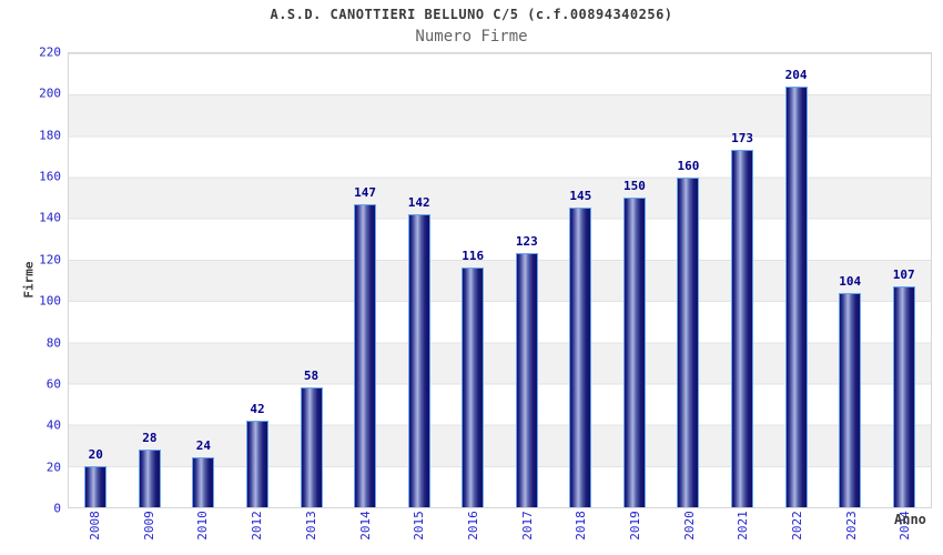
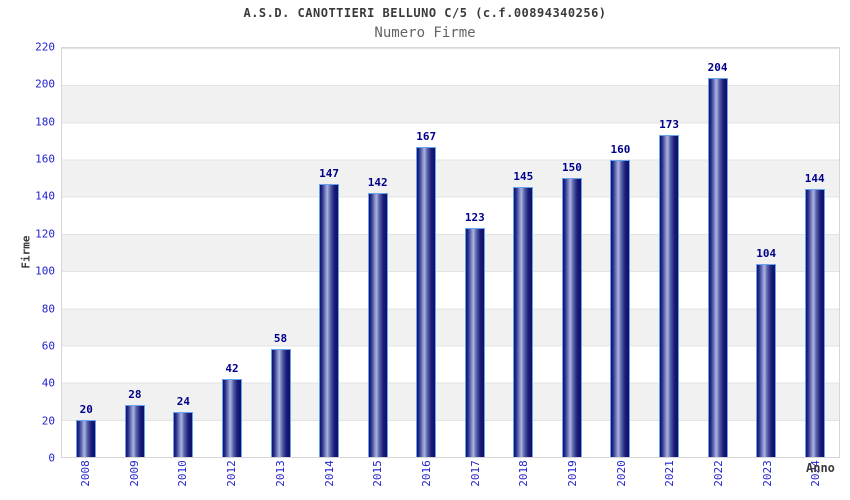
2016: 116 -> 167
2024: 107 -> 144
